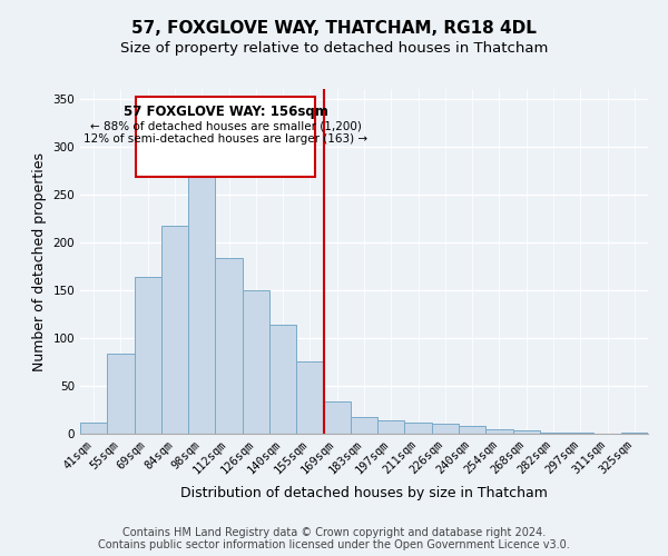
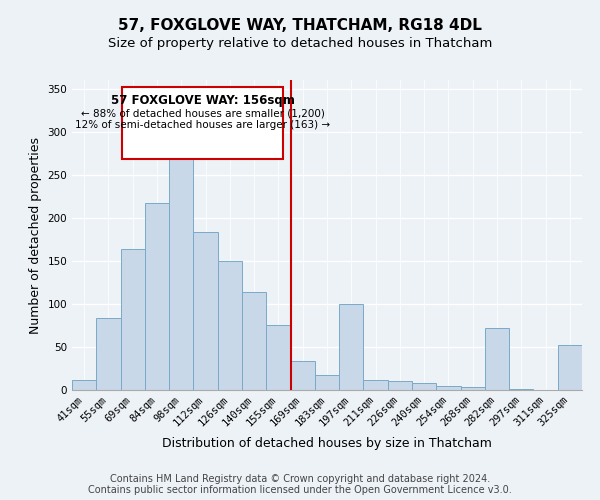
197sqm: 14 -> 100
282sqm: 1 -> 72
325sqm: 1 -> 52
